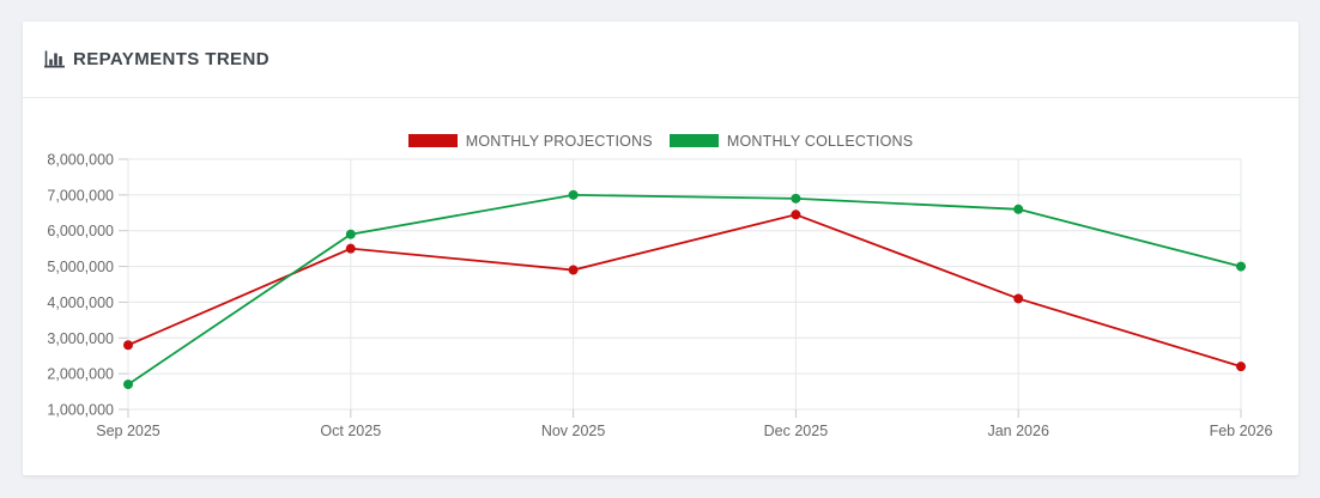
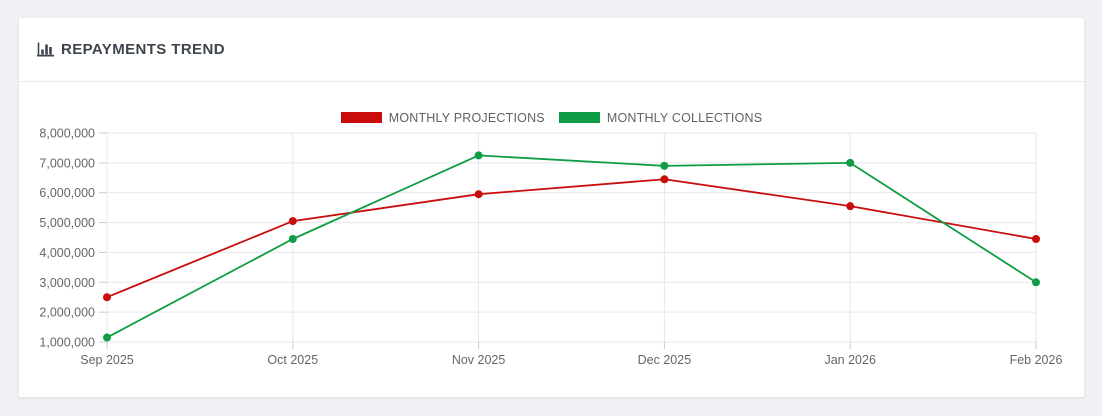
MONTHLY PROJECTIONS/Sep 2025: 2800000 -> 2500000
MONTHLY COLLECTIONS/Sep 2025: 1700000 -> 1200000
MONTHLY PROJECTIONS/Oct 2025: 5500000 -> 5000000
MONTHLY COLLECTIONS/Oct 2025: 5900000 -> 4400000
MONTHLY PROJECTIONS/Nov 2025: 4900000 -> 6000000
MONTHLY COLLECTIONS/Nov 2025: 7000000 -> 7200000
MONTHLY PROJECTIONS/Jan 2026: 4100000 -> 5600000
MONTHLY COLLECTIONS/Jan 2026: 6600000 -> 7000000
MONTHLY PROJECTIONS/Feb 2026: 2200000 -> 4400000
MONTHLY COLLECTIONS/Feb 2026: 5000000 -> 3000000
